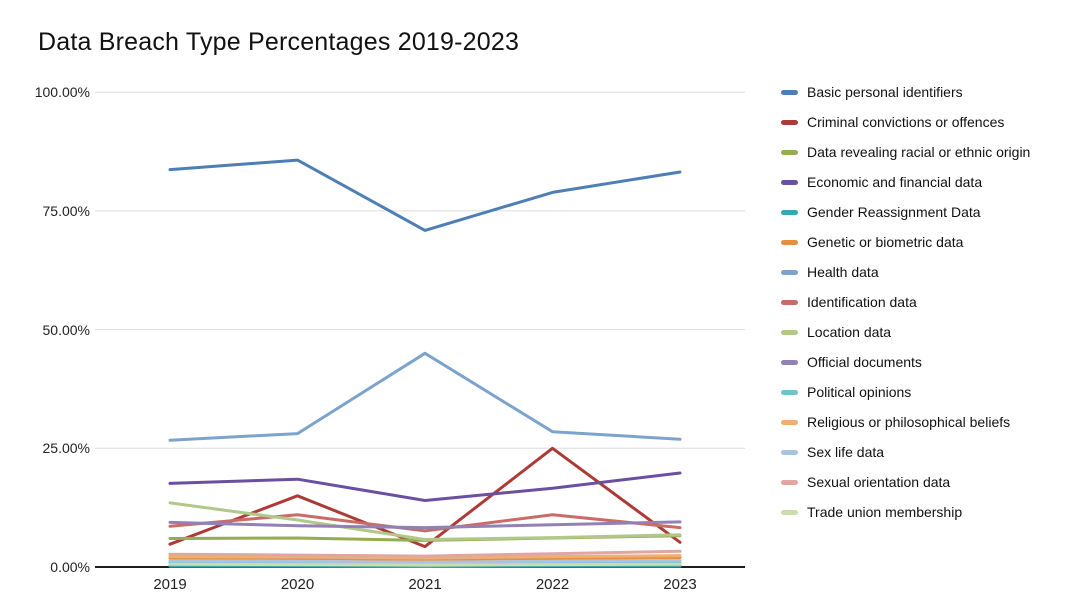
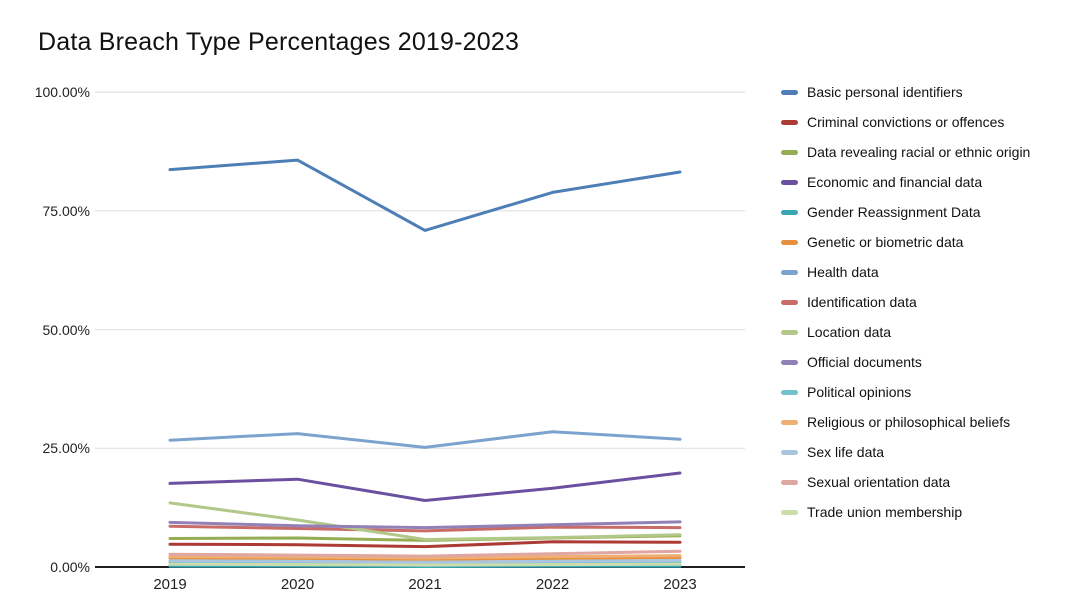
Criminal convictions or offences/2020: 15% -> 5%
Identification data/2020: 11% -> 8%
Health data/2021: 45% -> 25%
Criminal convictions or offences/2022: 25% -> 5%
Identification data/2022: 11% -> 8%
